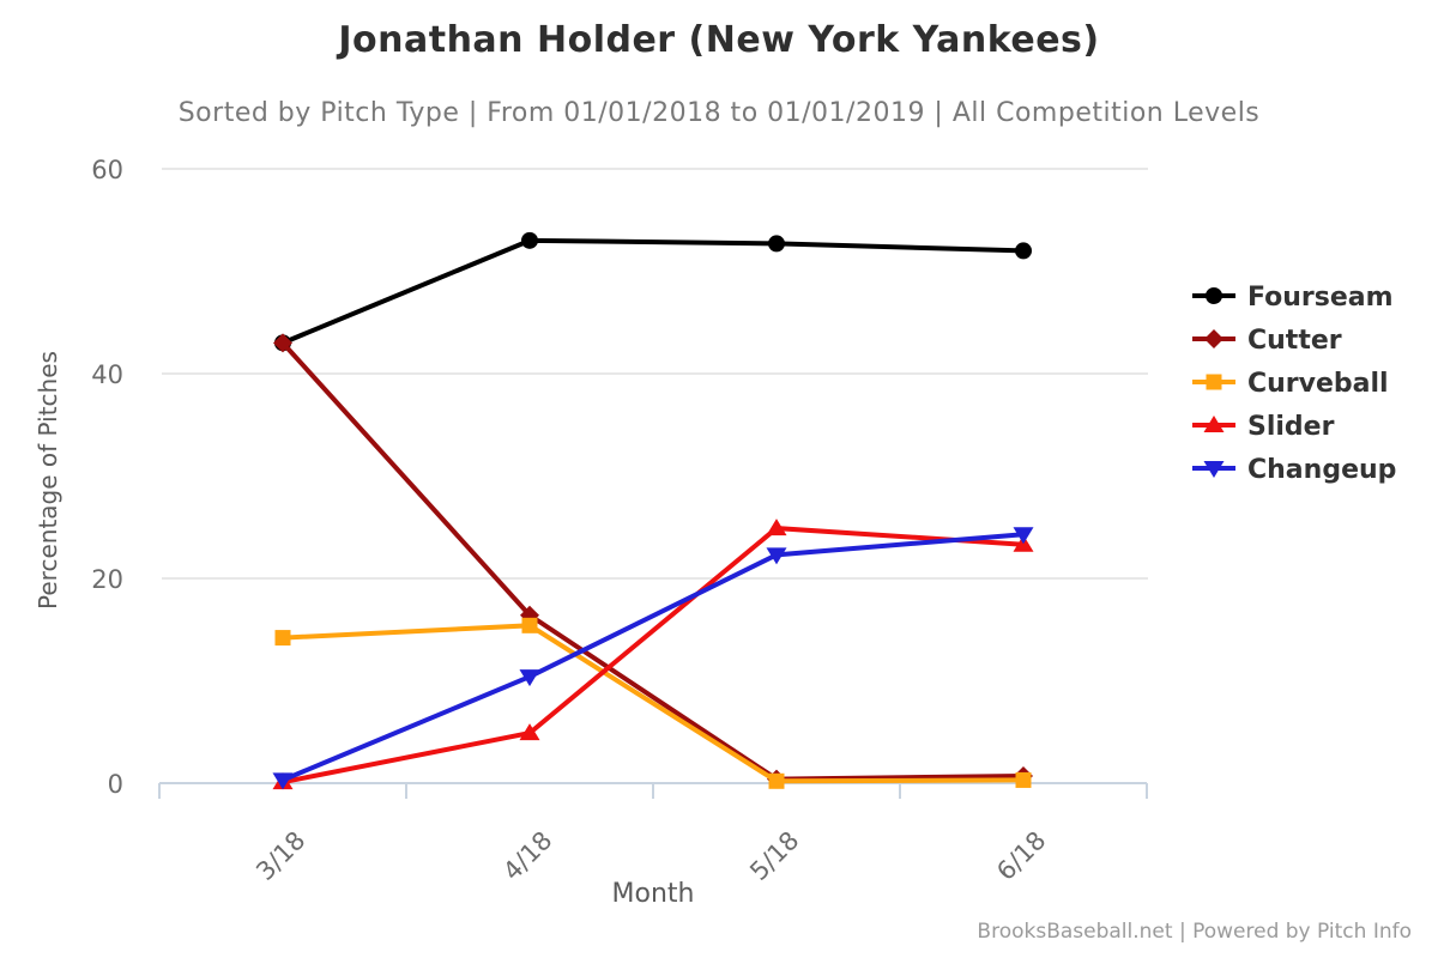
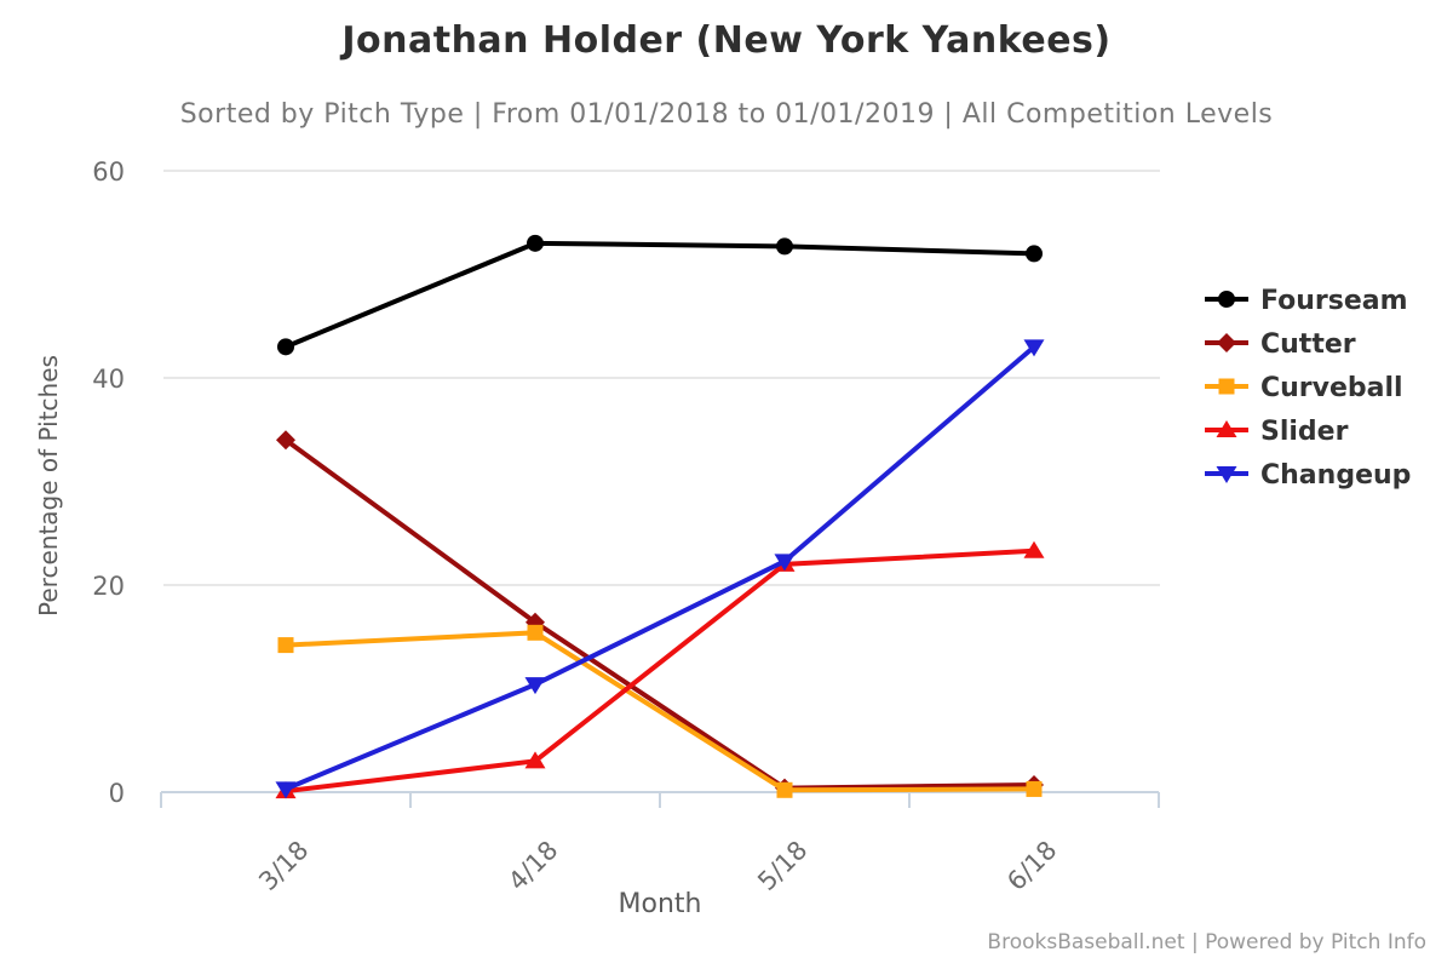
Cutter/3/18: 43 -> 34
Slider/4/18: 5 -> 3
Slider/5/18: 25 -> 22
Changeup/6/18: 24 -> 43
